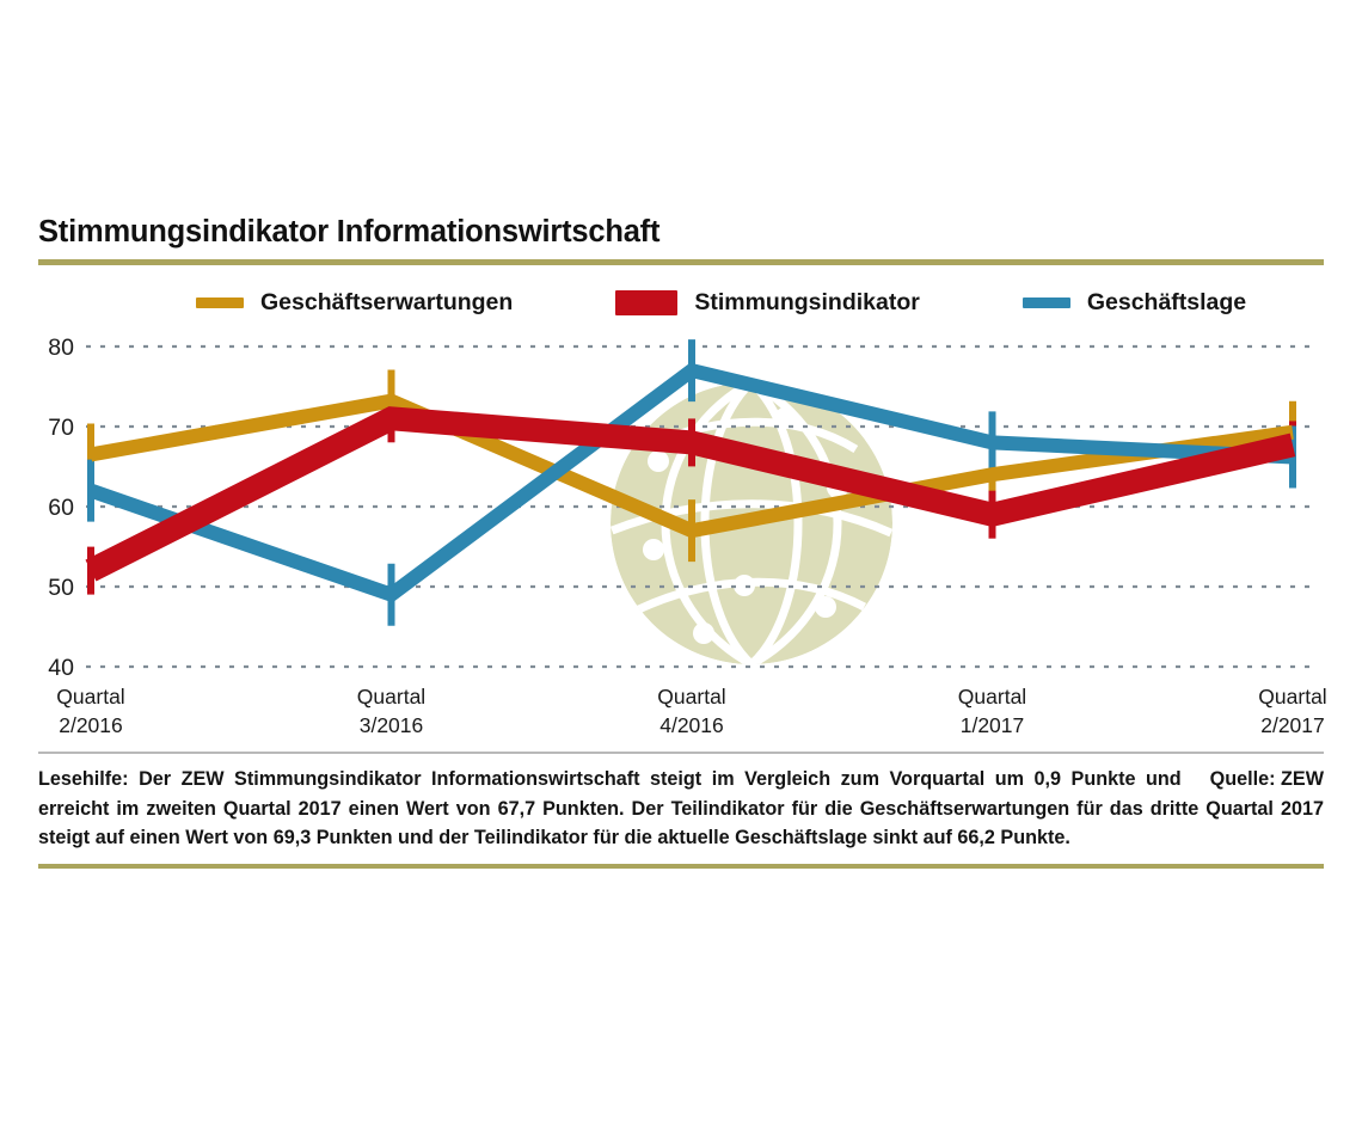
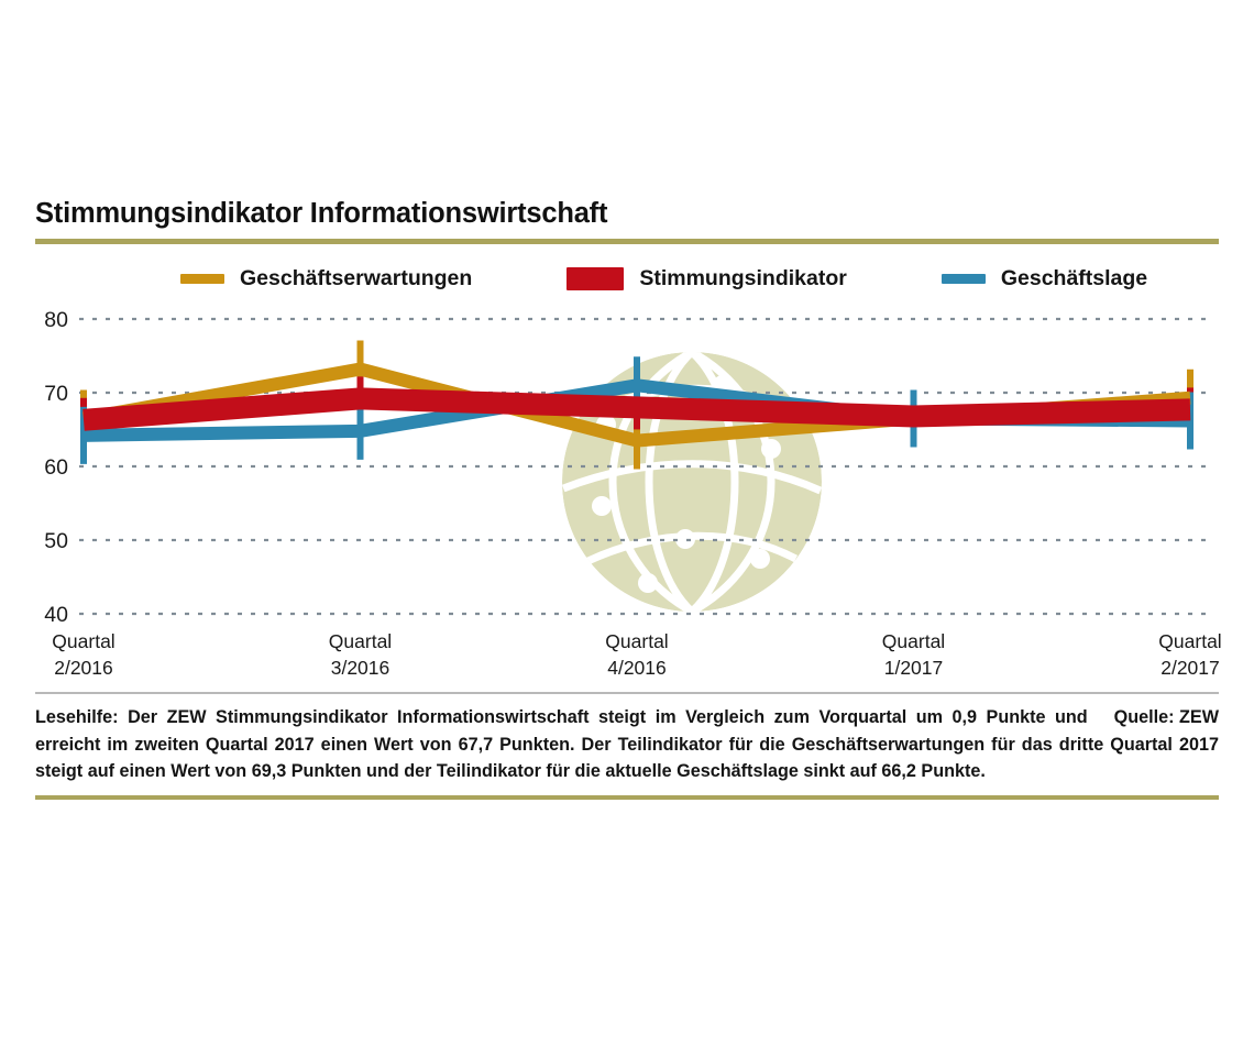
Stimmungsindikator/Quartal 2/2016: 52 -> 66
Geschäftslage/Quartal 2/2016: 62 -> 64
Stimmungsindikator/Quartal 3/2016: 71 -> 69
Geschäftslage/Quartal 3/2016: 49 -> 65
Geschäftserwartungen/Quartal 4/2016: 57 -> 64
Geschäftslage/Quartal 4/2016: 77 -> 71
Geschäftserwartungen/Quartal 1/2017: 64 -> 66
Stimmungsindikator/Quartal 1/2017: 59 -> 67
Geschäftslage/Quartal 1/2017: 68 -> 66
